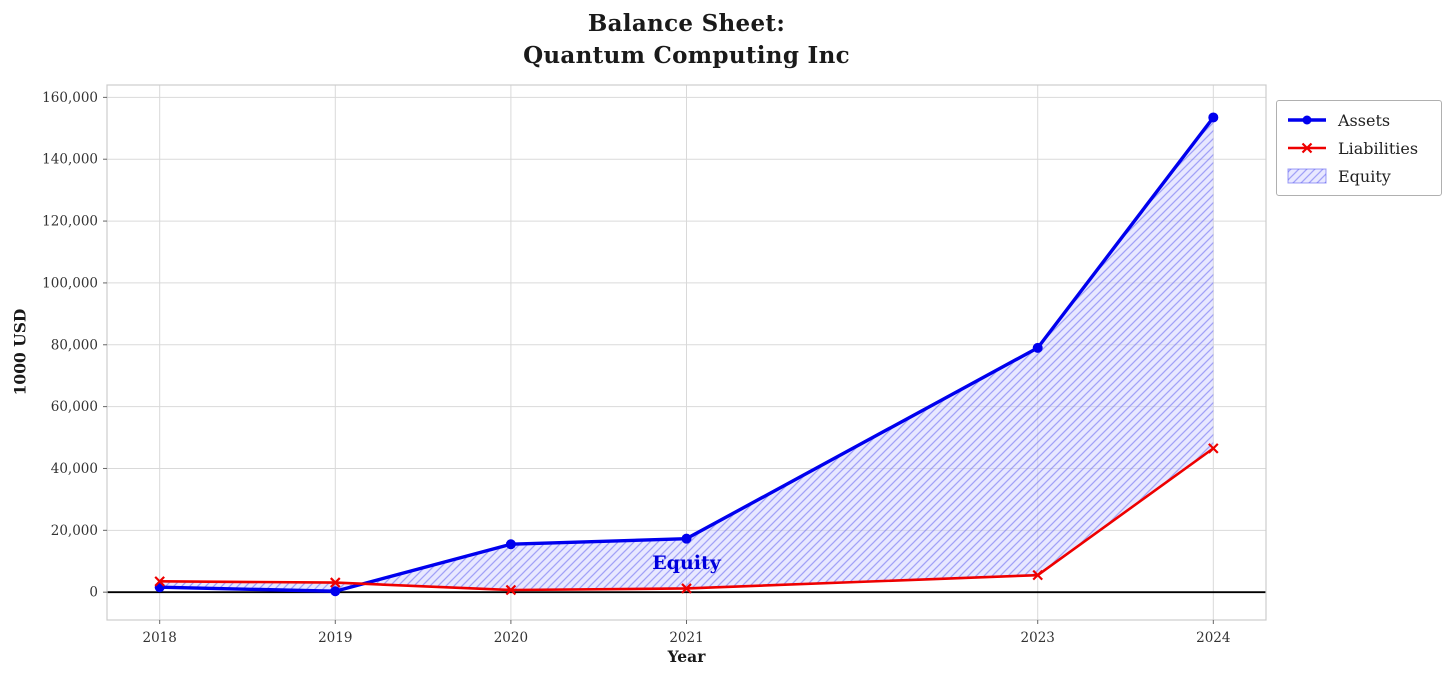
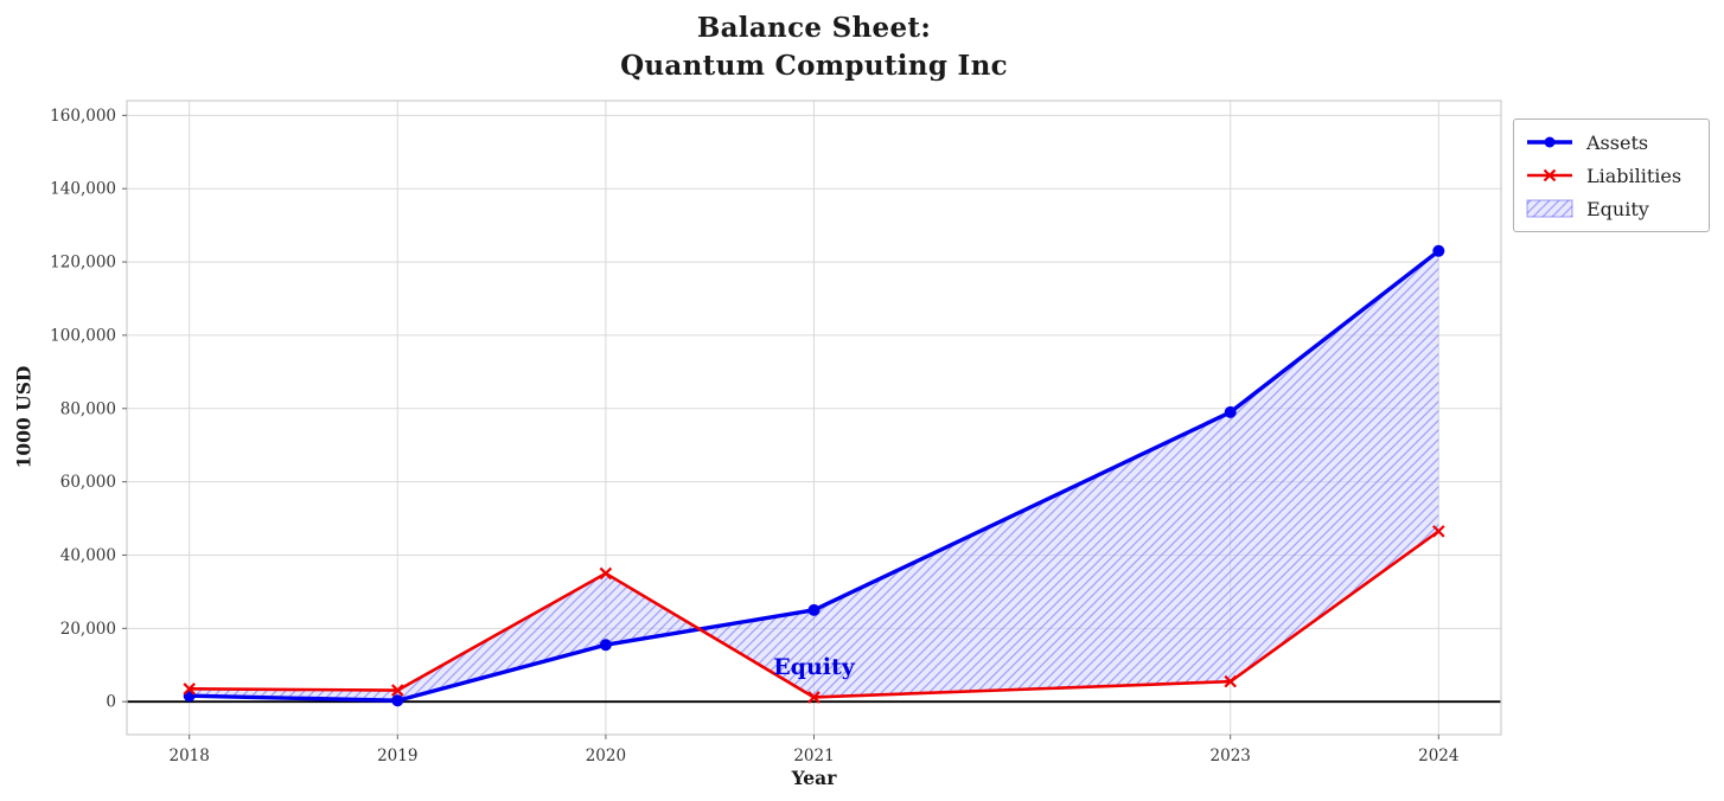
Liabilities/2020: 1000 -> 35000
Assets/2021: 17000 -> 25000
Assets/2024: 154000 -> 123000
